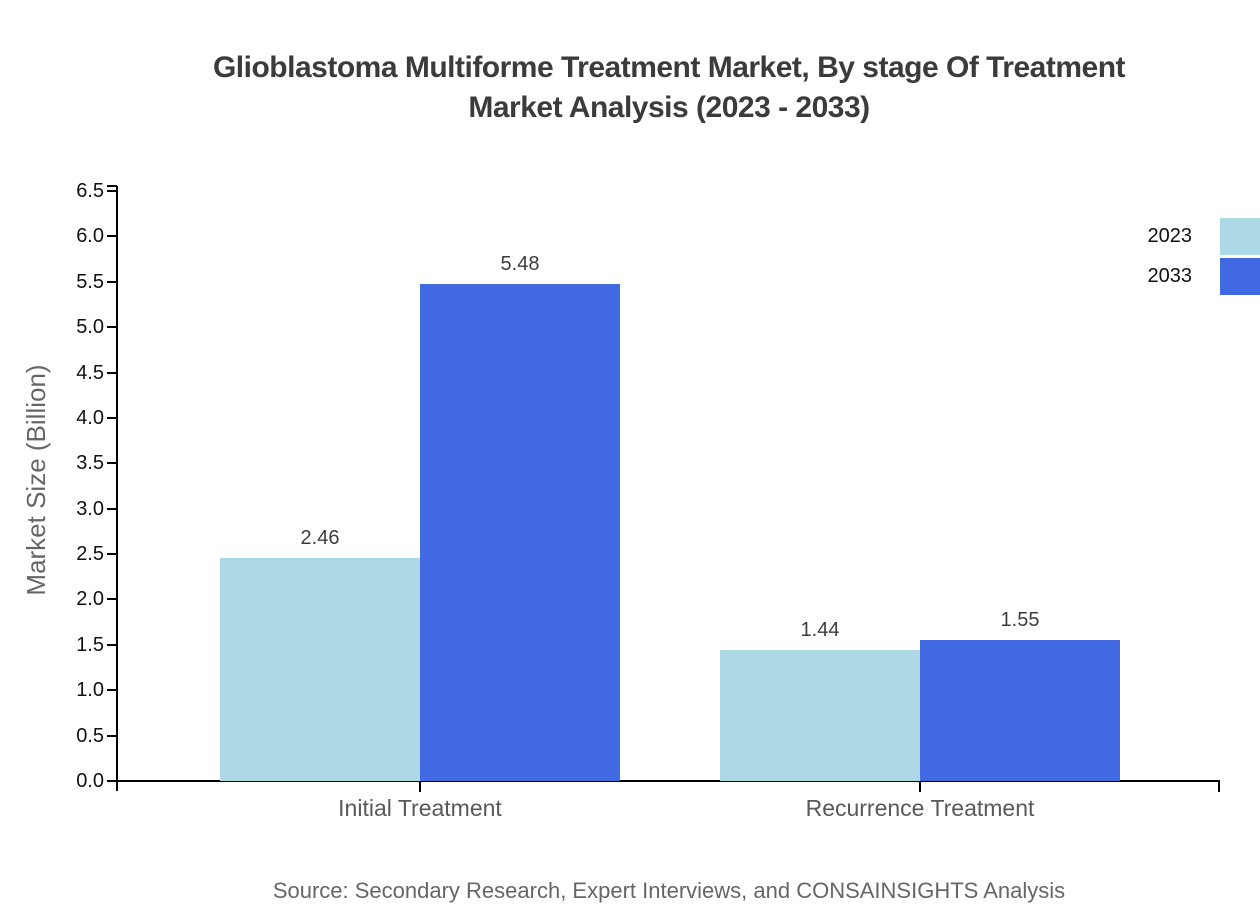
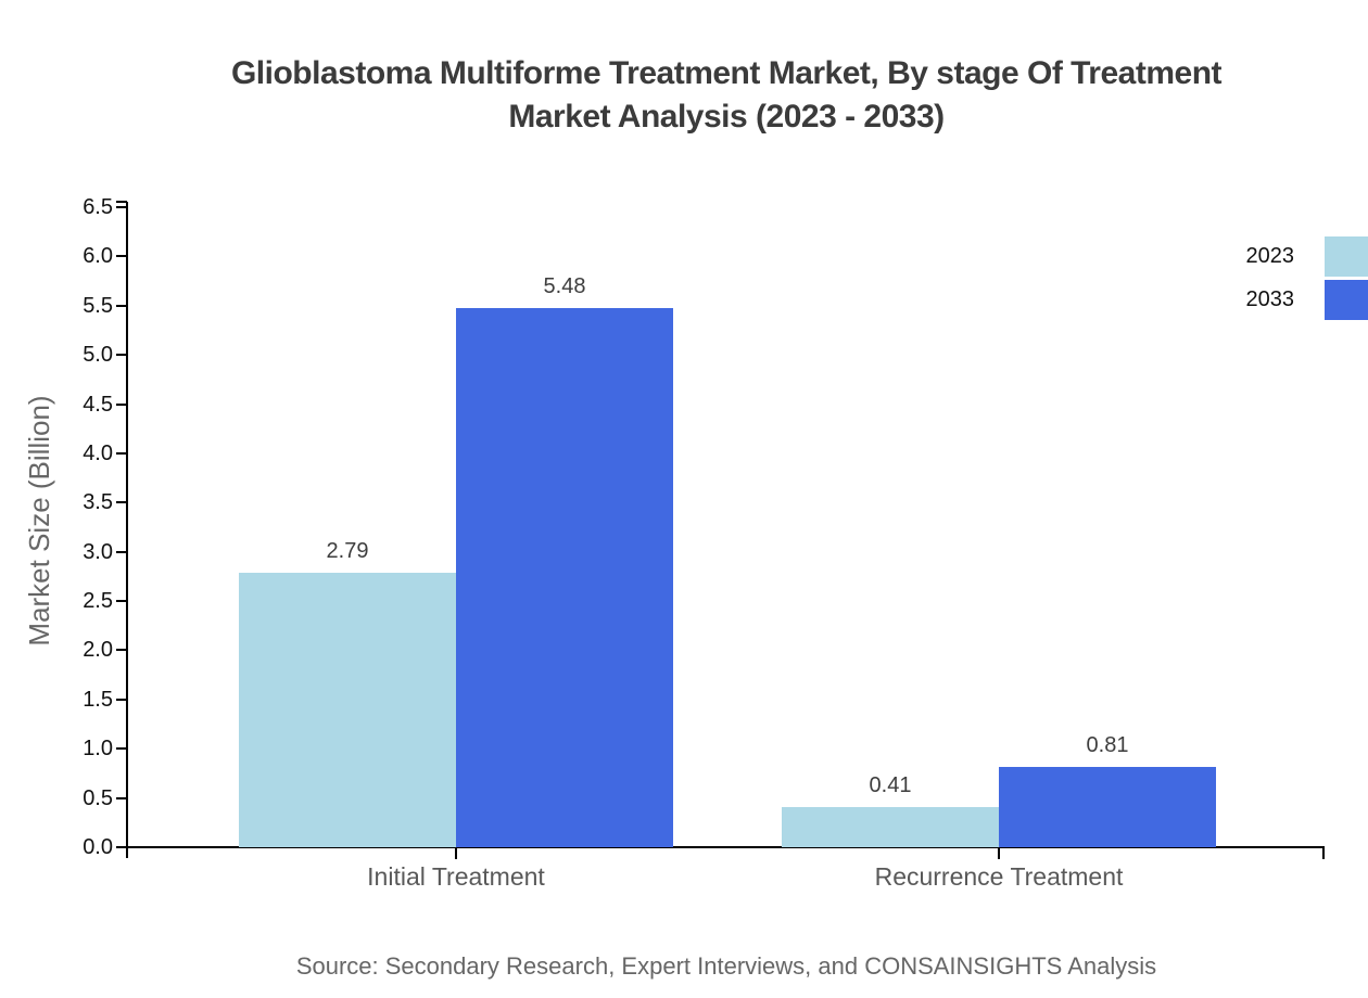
2023/Initial Treatment: 2.46 -> 2.79
2023/Recurrence Treatment: 1.44 -> 0.41
2033/Recurrence Treatment: 1.55 -> 0.81
